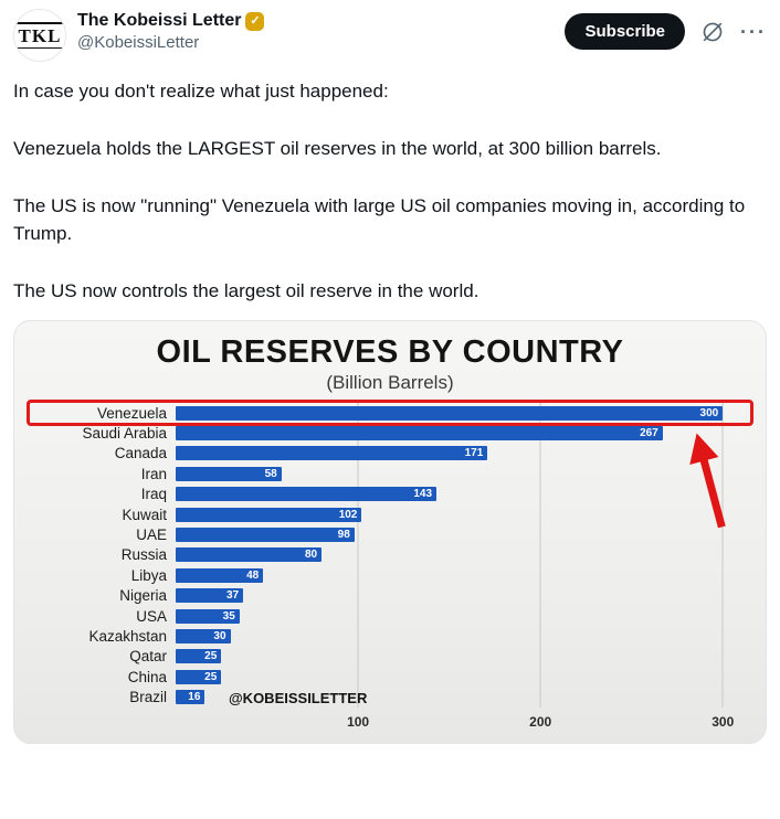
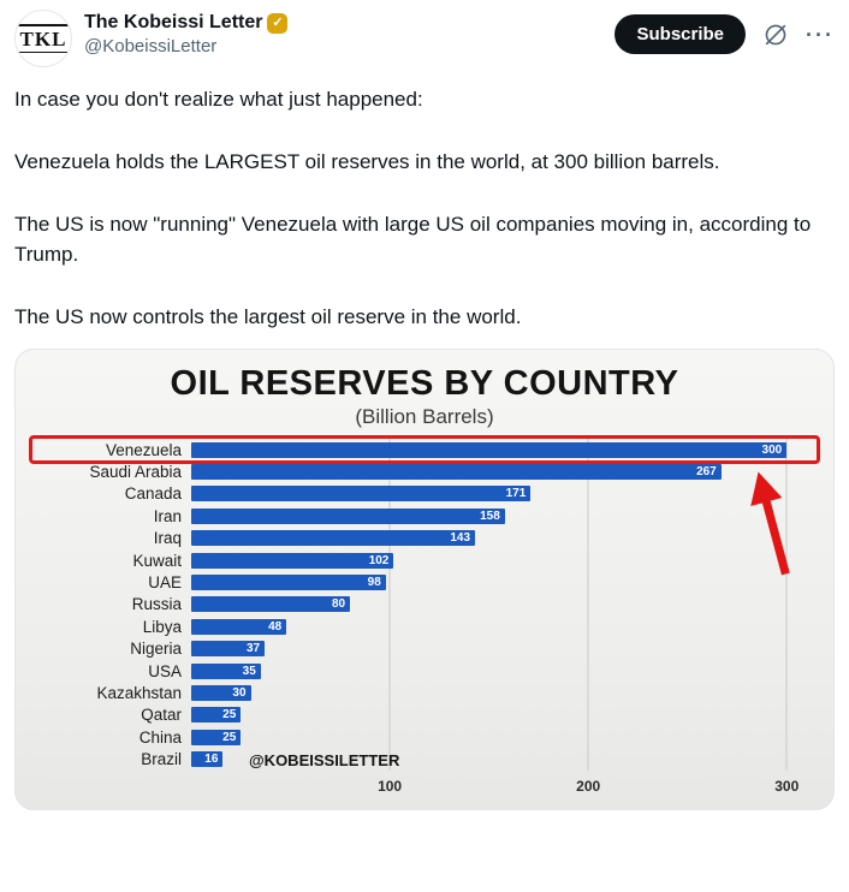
Iran: 58 -> 158
